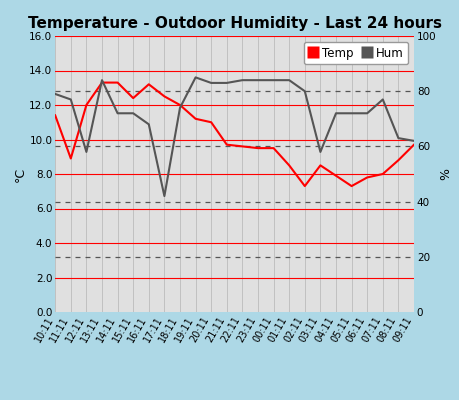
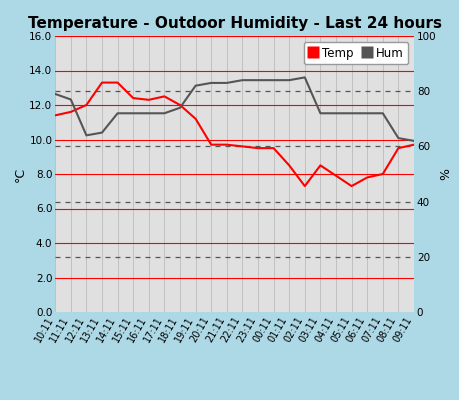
Temp/11:11: 8.9 -> 11.6
Hum/12:11: 58 -> 64
Hum/13:11: 84 -> 65
Temp/16:11: 13.2 -> 12.3
Hum/16:11: 68 -> 72
Hum/17:11: 42 -> 72
Hum/19:11: 85 -> 82
Temp/20:11: 11.0 -> 9.7
Hum/02:11: 80 -> 85
Hum/03:11: 58 -> 72
Hum/07:11: 77 -> 72
Temp/08:11: 8.8 -> 9.5
